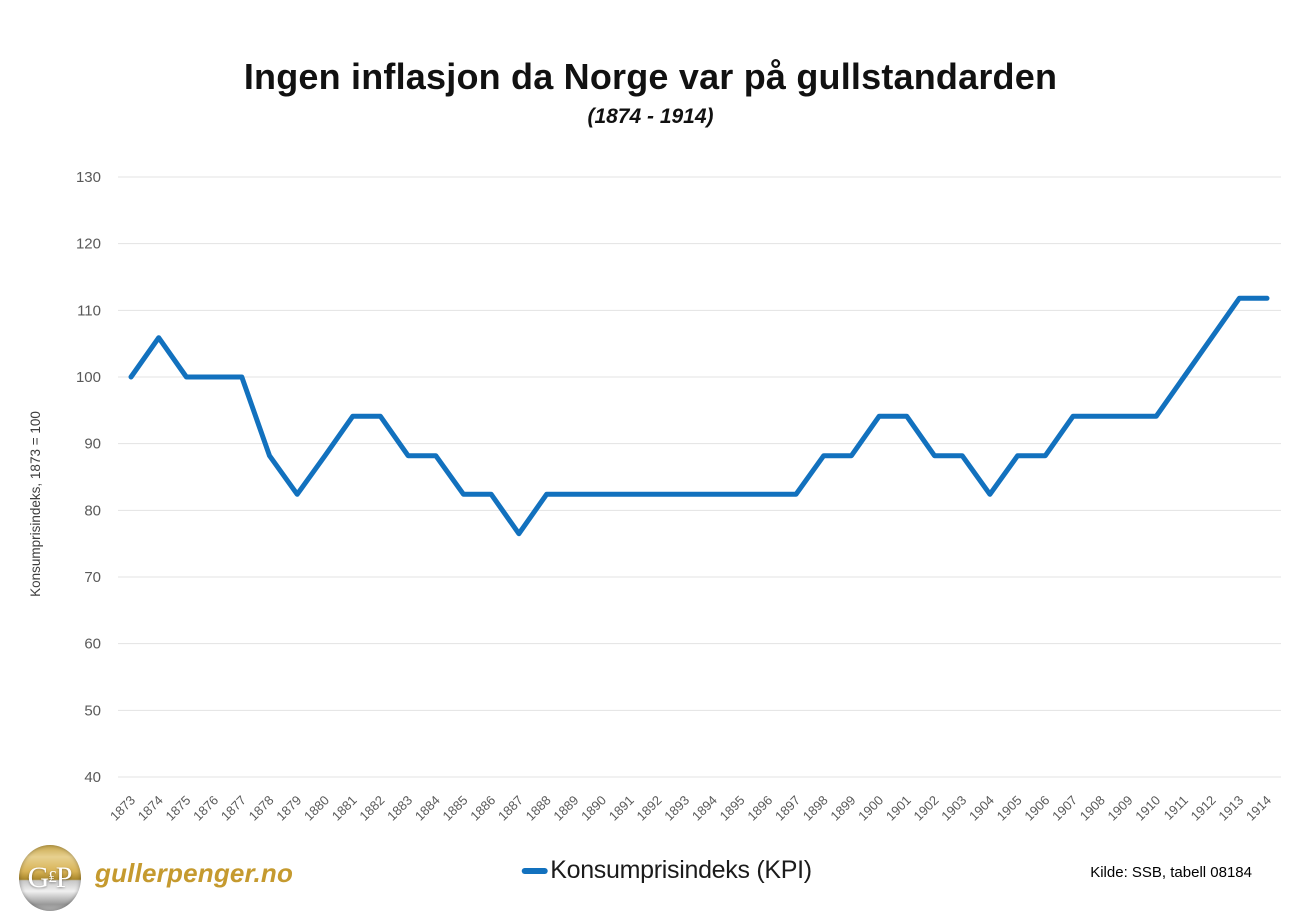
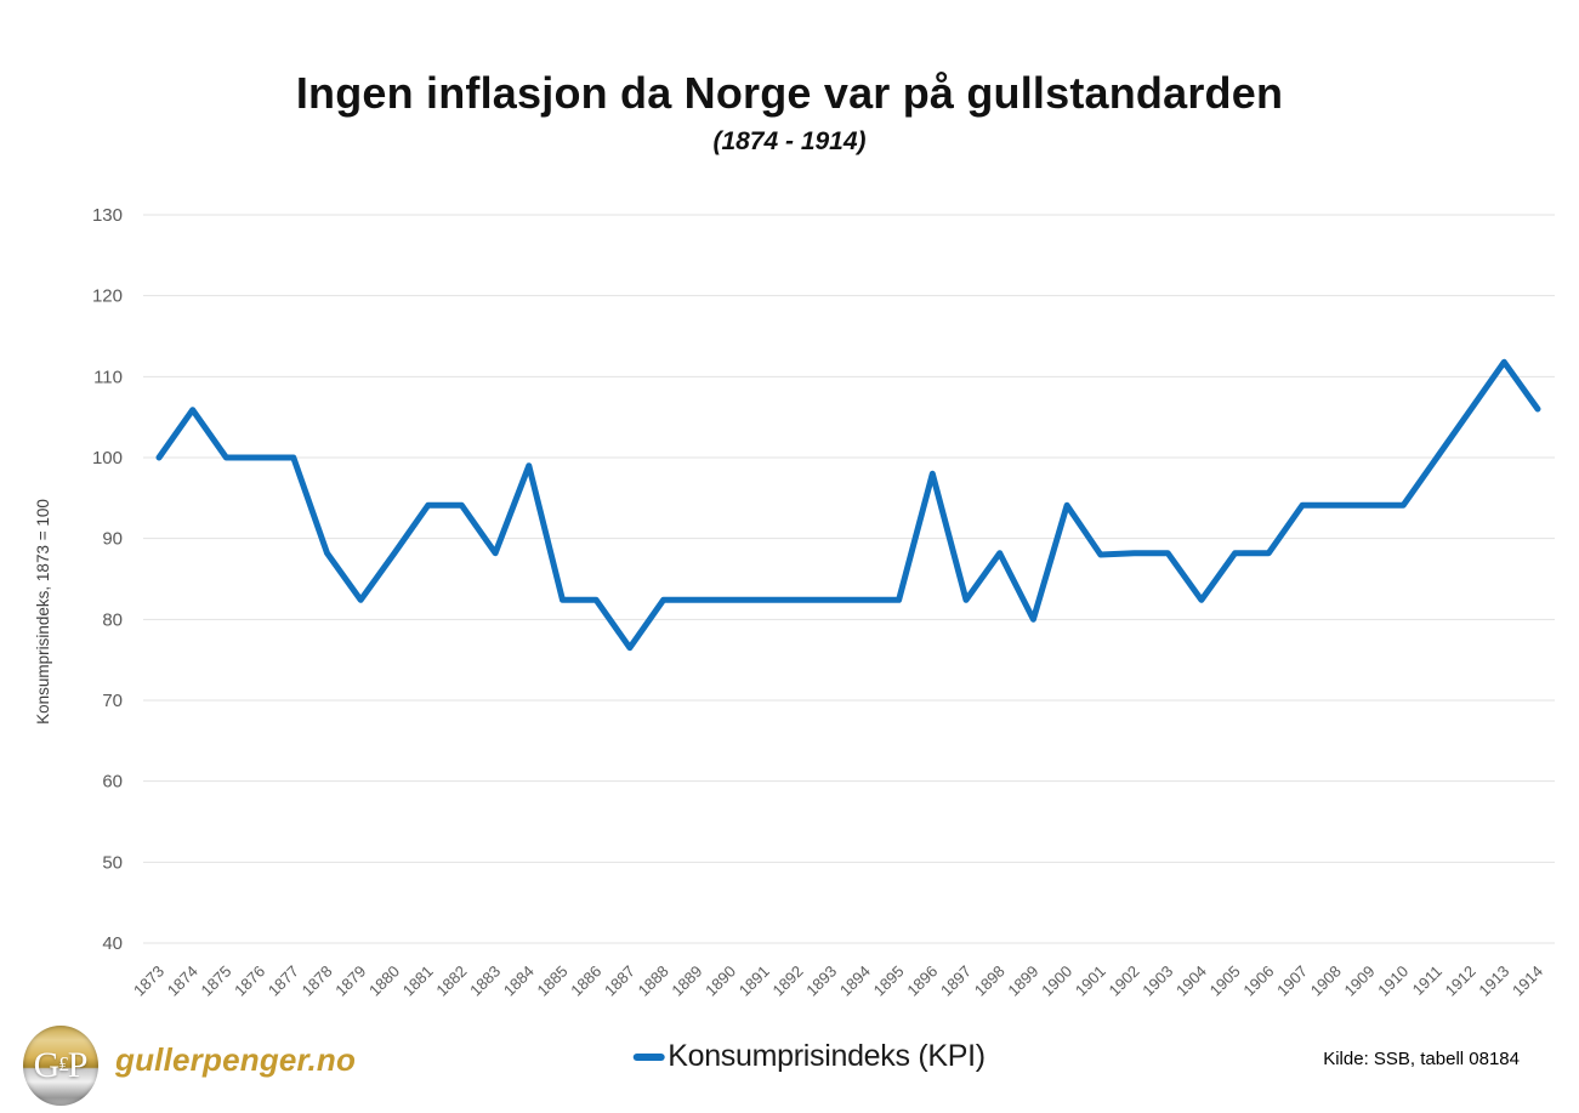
1884: 88 -> 99
1896: 82 -> 98
1899: 88 -> 80
1901: 94 -> 88
1914: 112 -> 106
